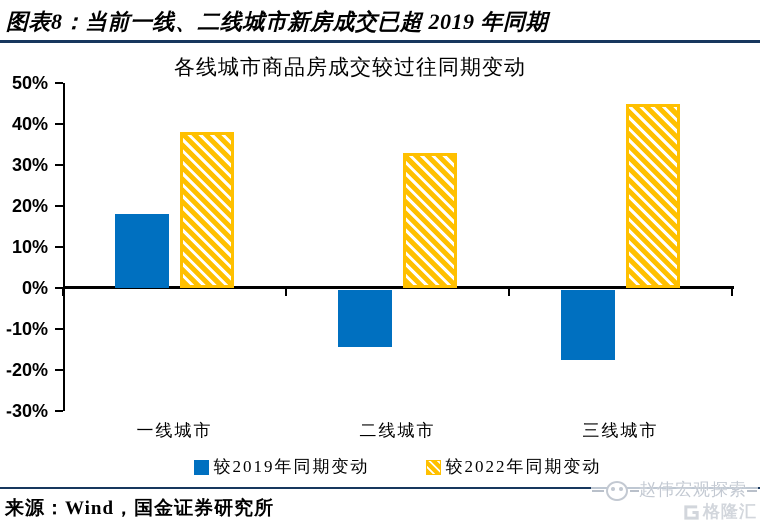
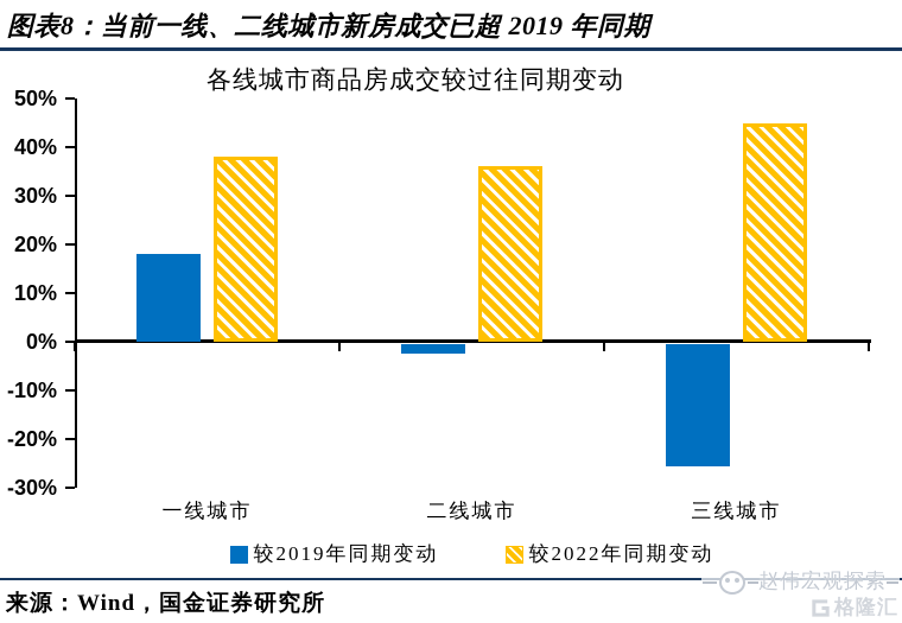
较2019年同期变动/二线城市: -14% -> -2%
较2022年同期变动/二线城市: 33% -> 36%
较2019年同期变动/三线城市: -17% -> -25%
